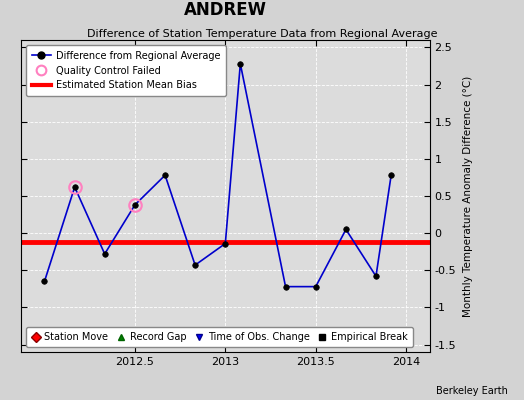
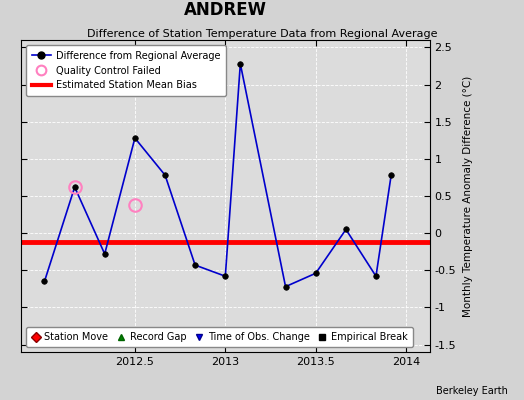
2012.5: 0.38 -> 1.28
2013: -0.14 -> -0.58
2013.5: -0.72 -> -0.54
